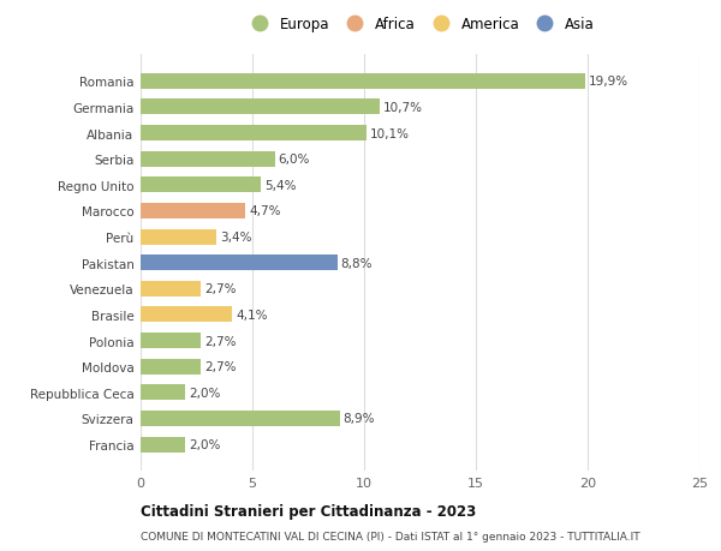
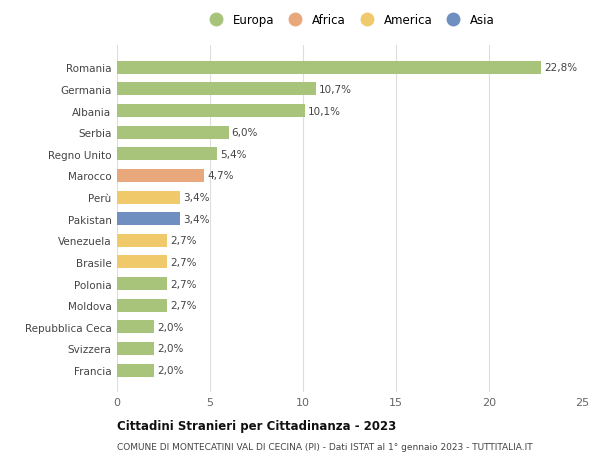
Romania: 19,9% -> 22,8%
Pakistan: 8,8% -> 3,4%
Brasile: 4,1% -> 2,7%
Svizzera: 8,9% -> 2,0%
